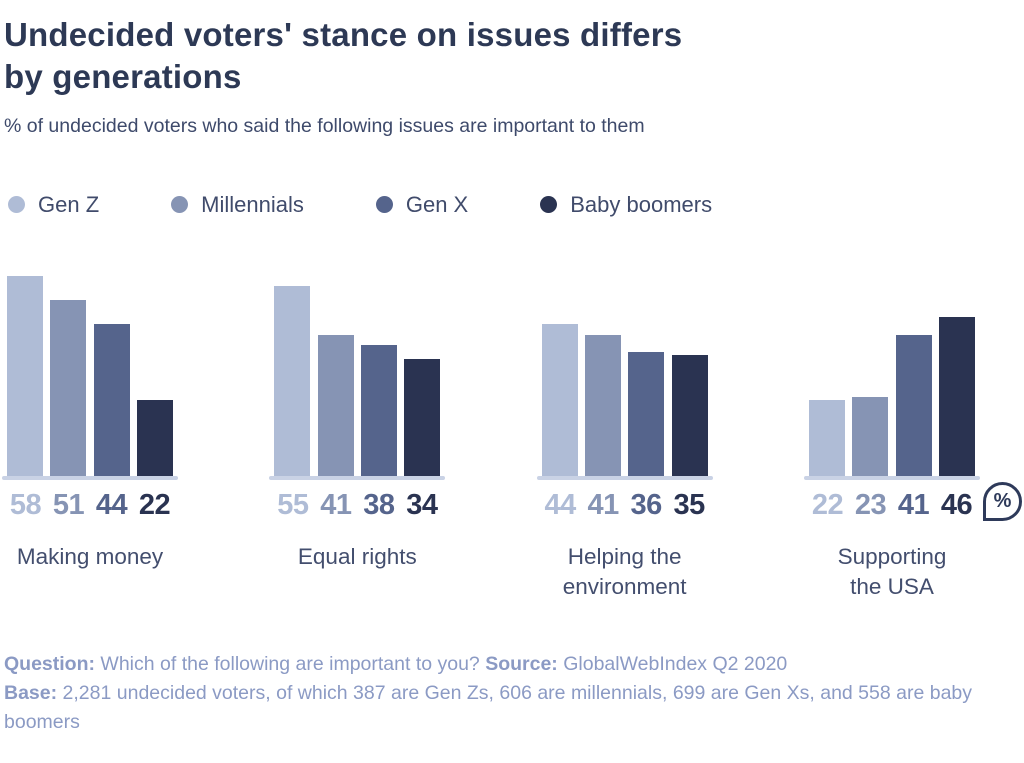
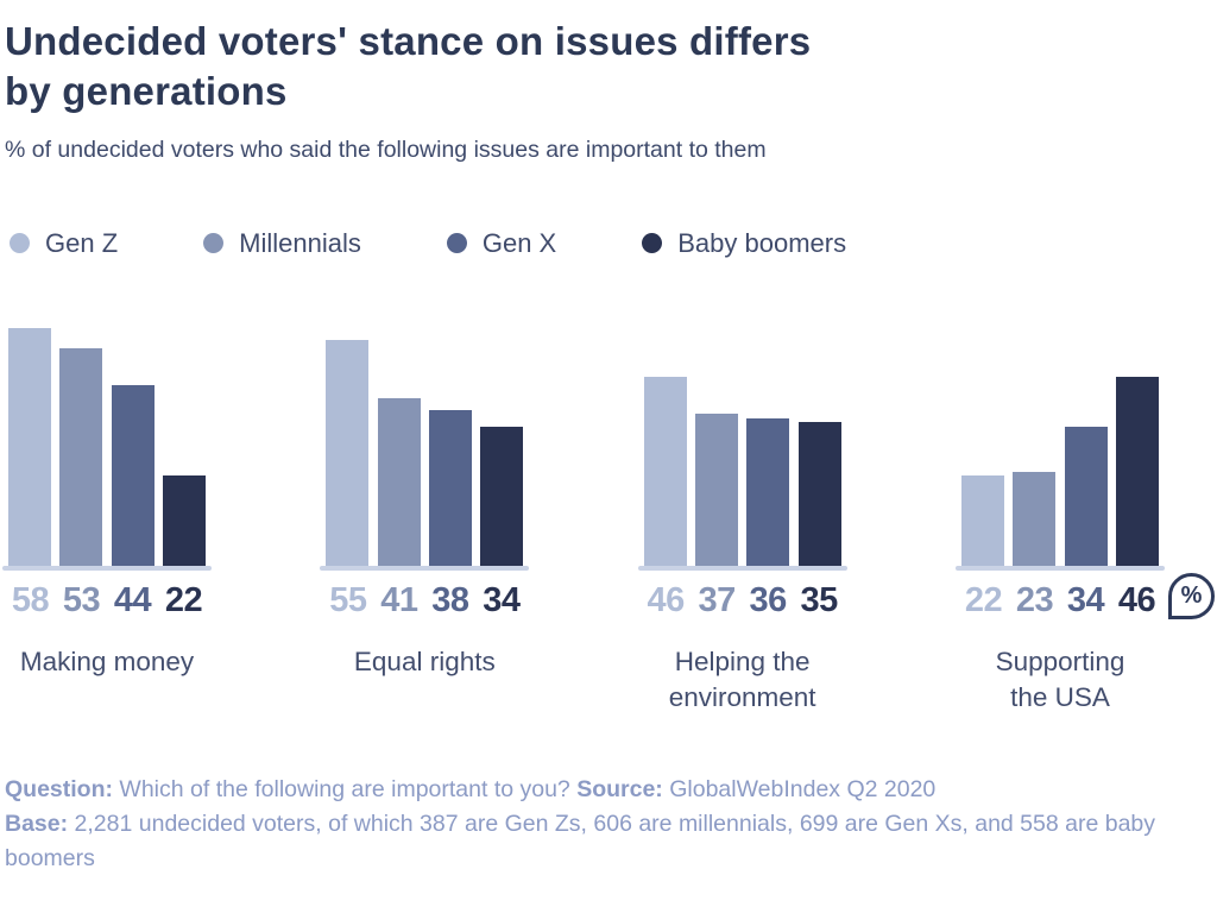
Millennials/Making money: 51 -> 53
Gen Z/Helping the environment: 44 -> 46
Millennials/Helping the environment: 41 -> 37
Gen X/Supporting the USA: 41 -> 34
